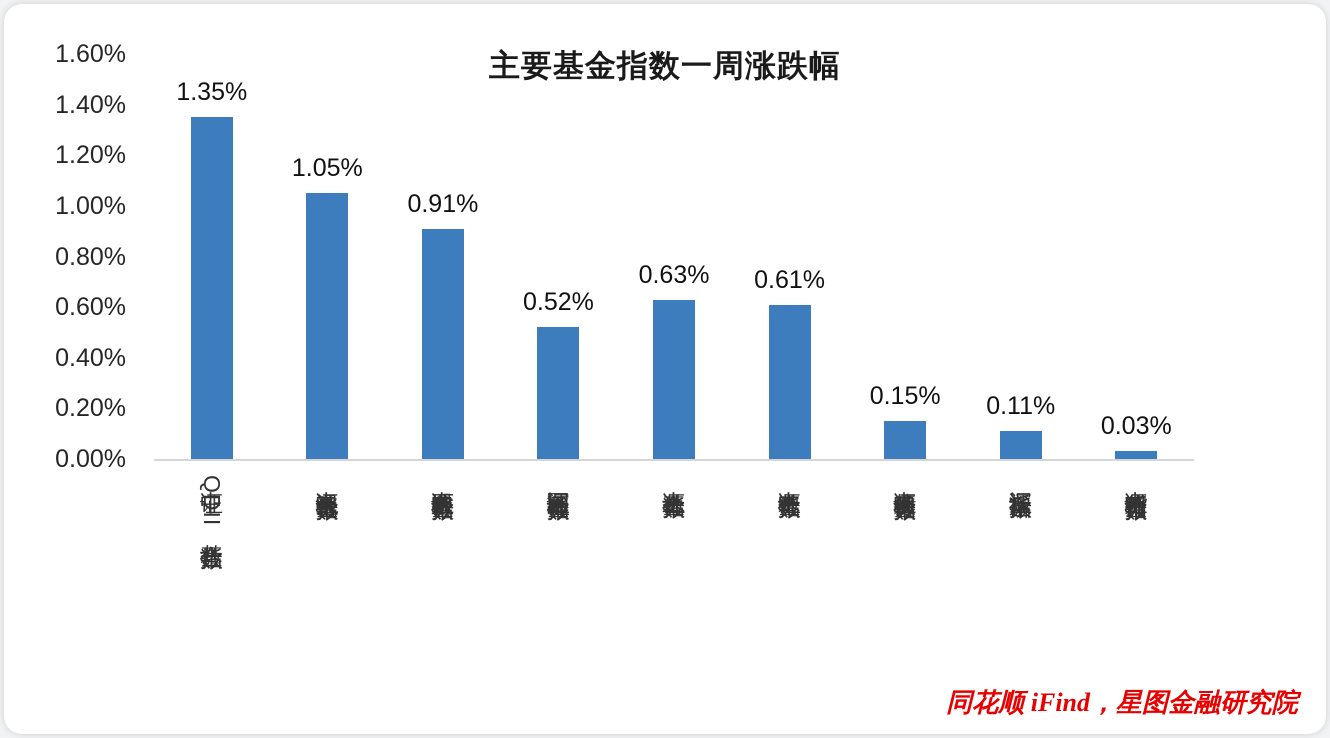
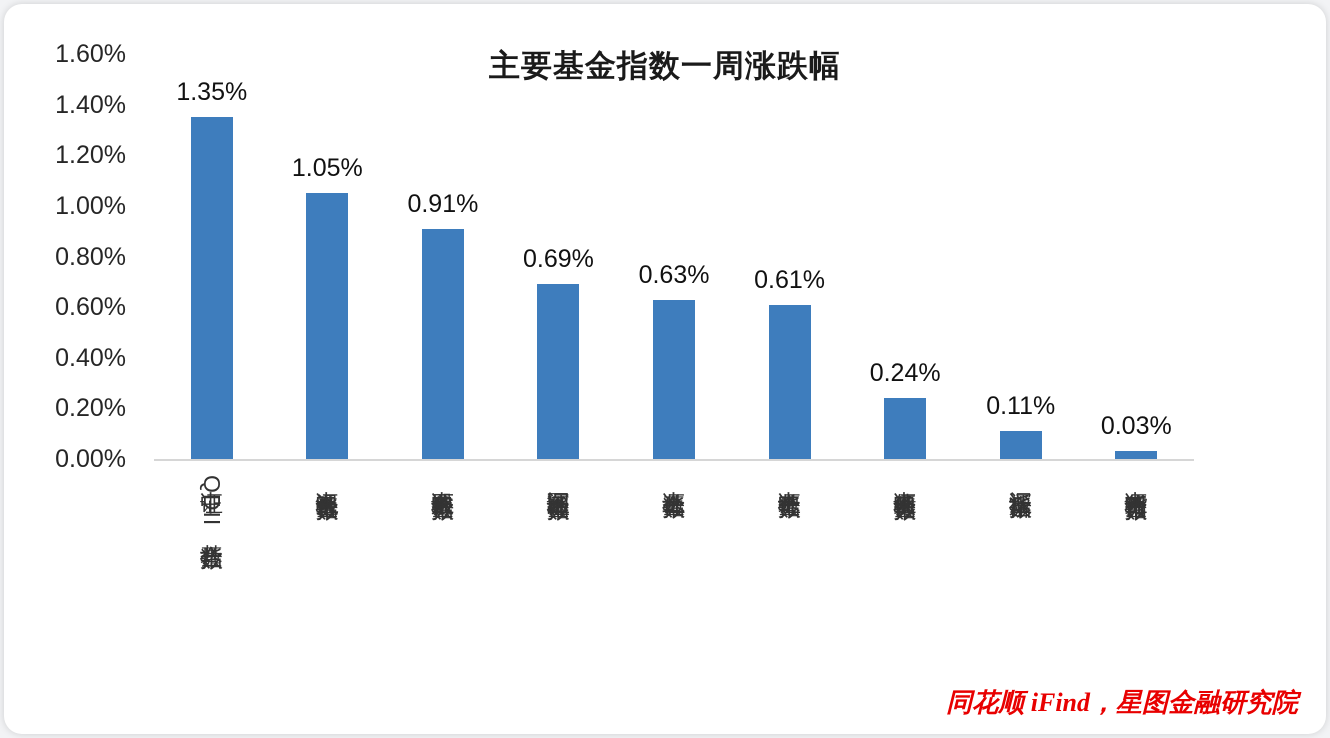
深证国证基金指数: 0.52% -> 0.69%
中证债券基金指数: 0.15% -> 0.24%
